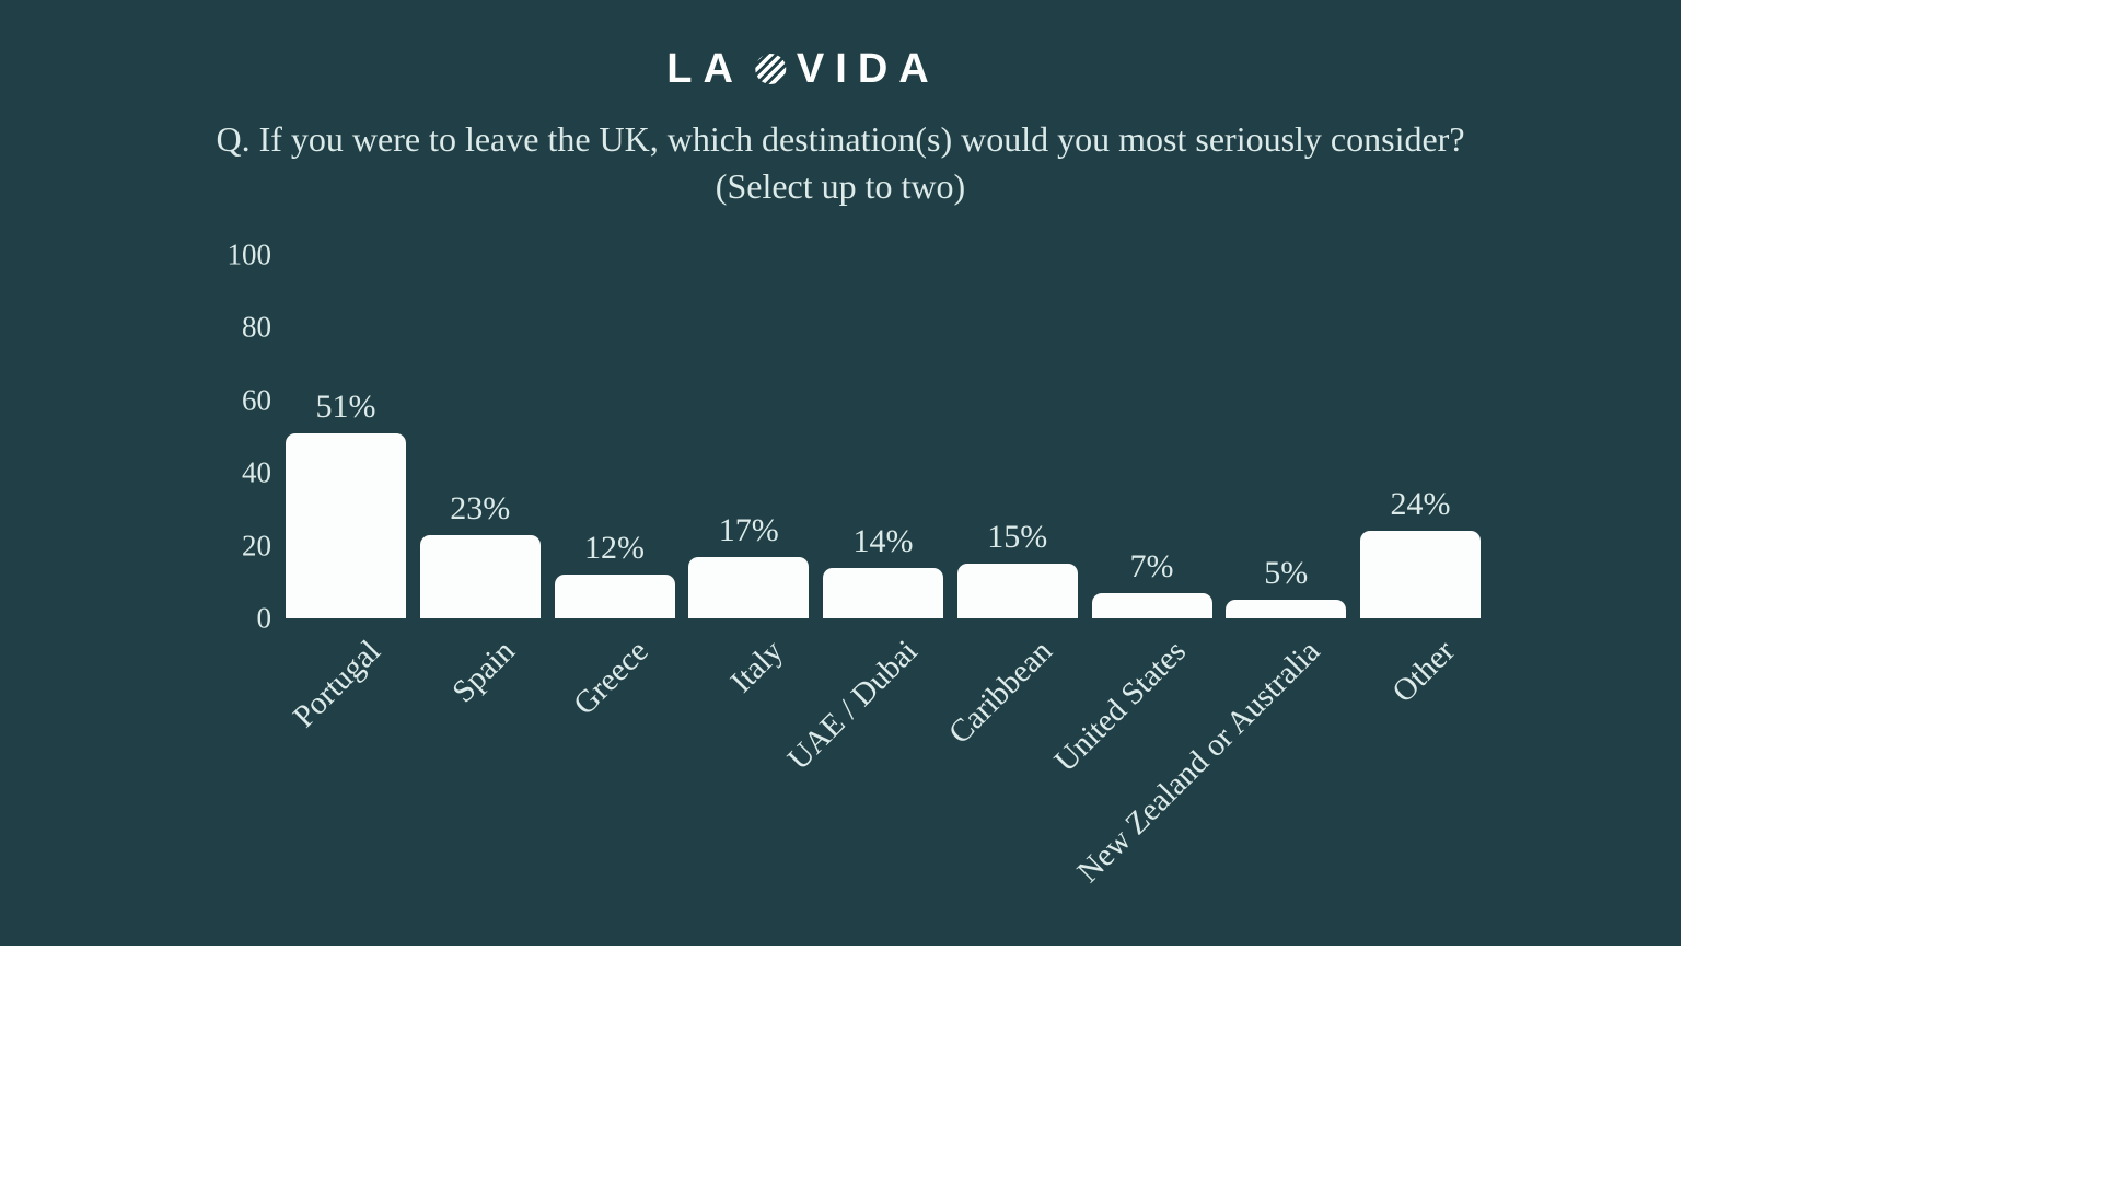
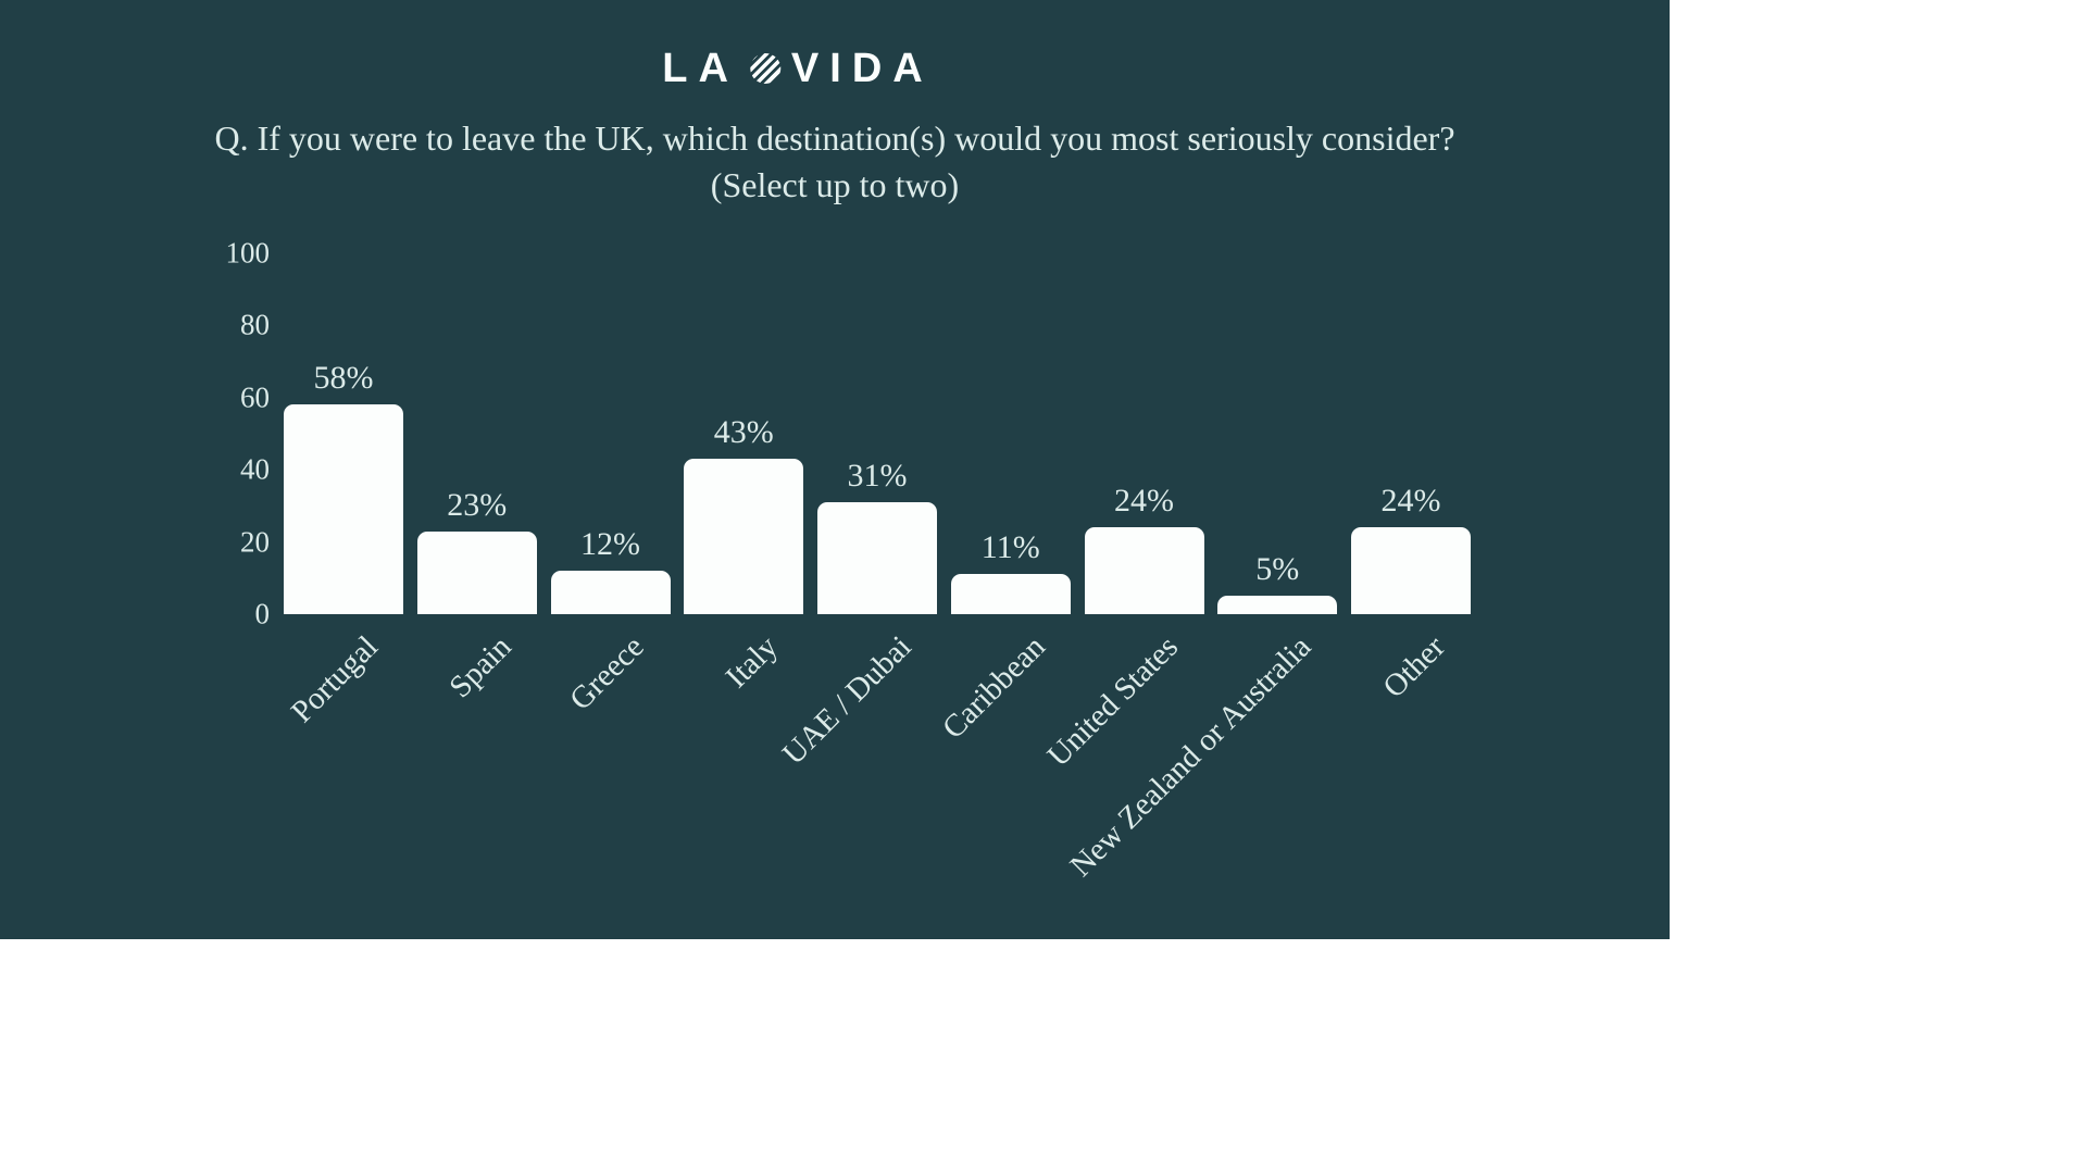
Portugal: 51% -> 58%
Italy: 17% -> 43%
UAE / Dubai: 14% -> 31%
Caribbean: 15% -> 11%
United States: 7% -> 24%
